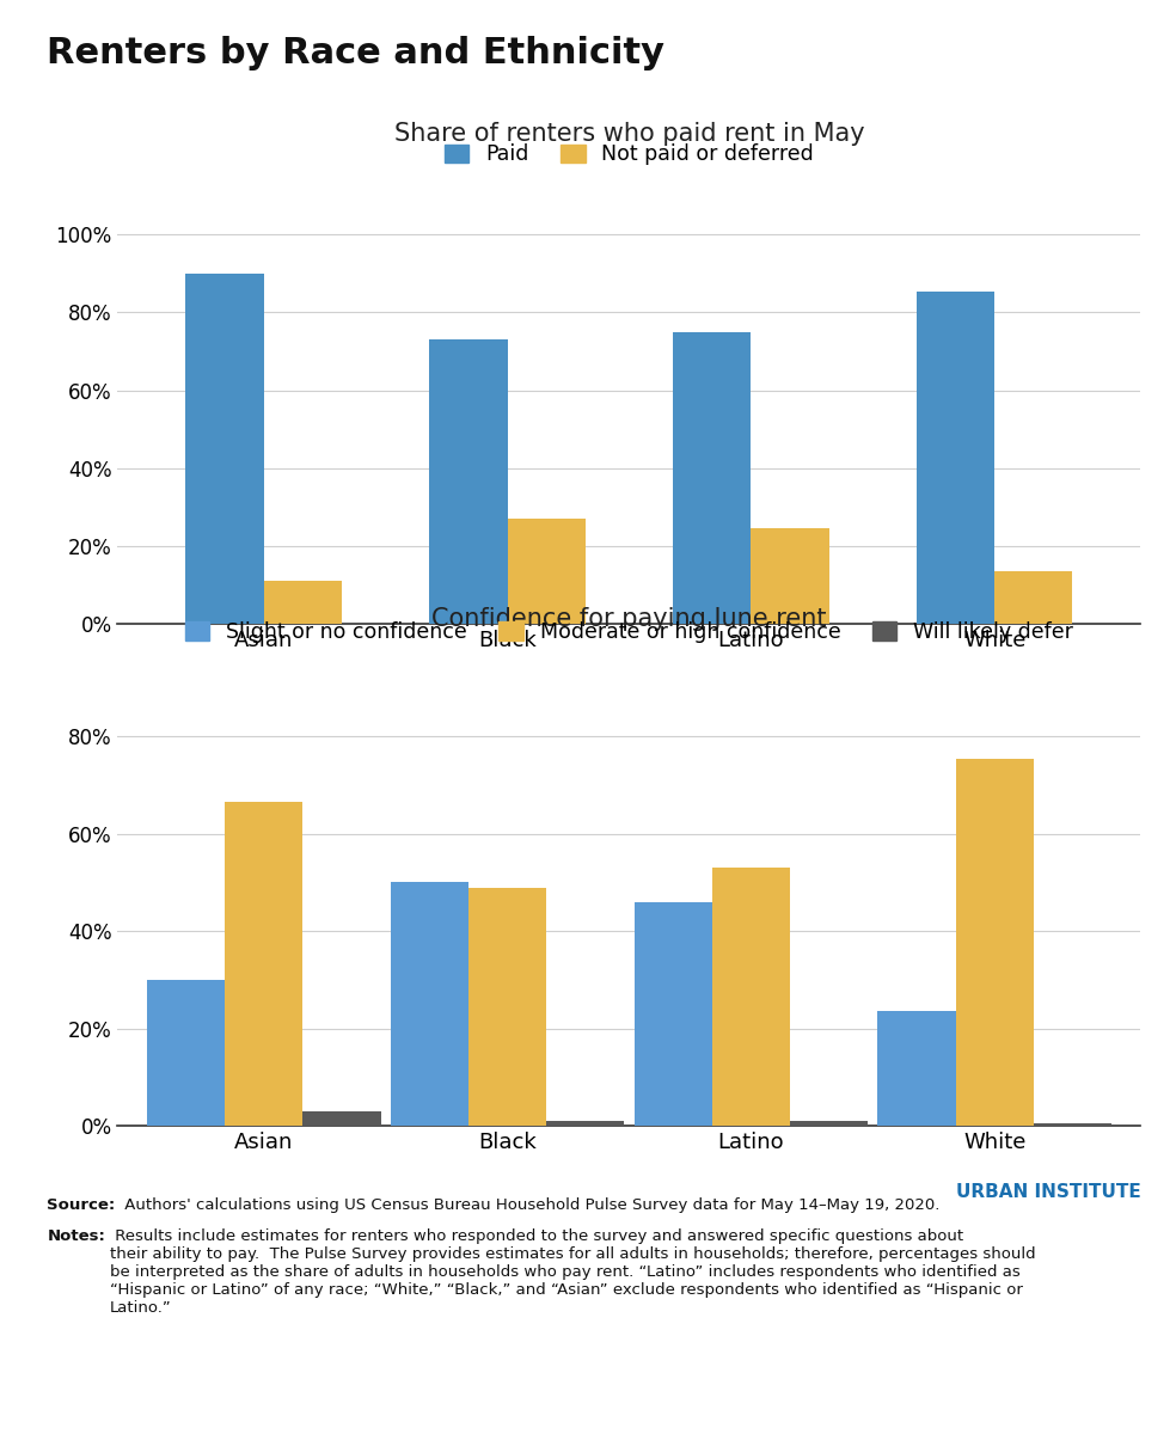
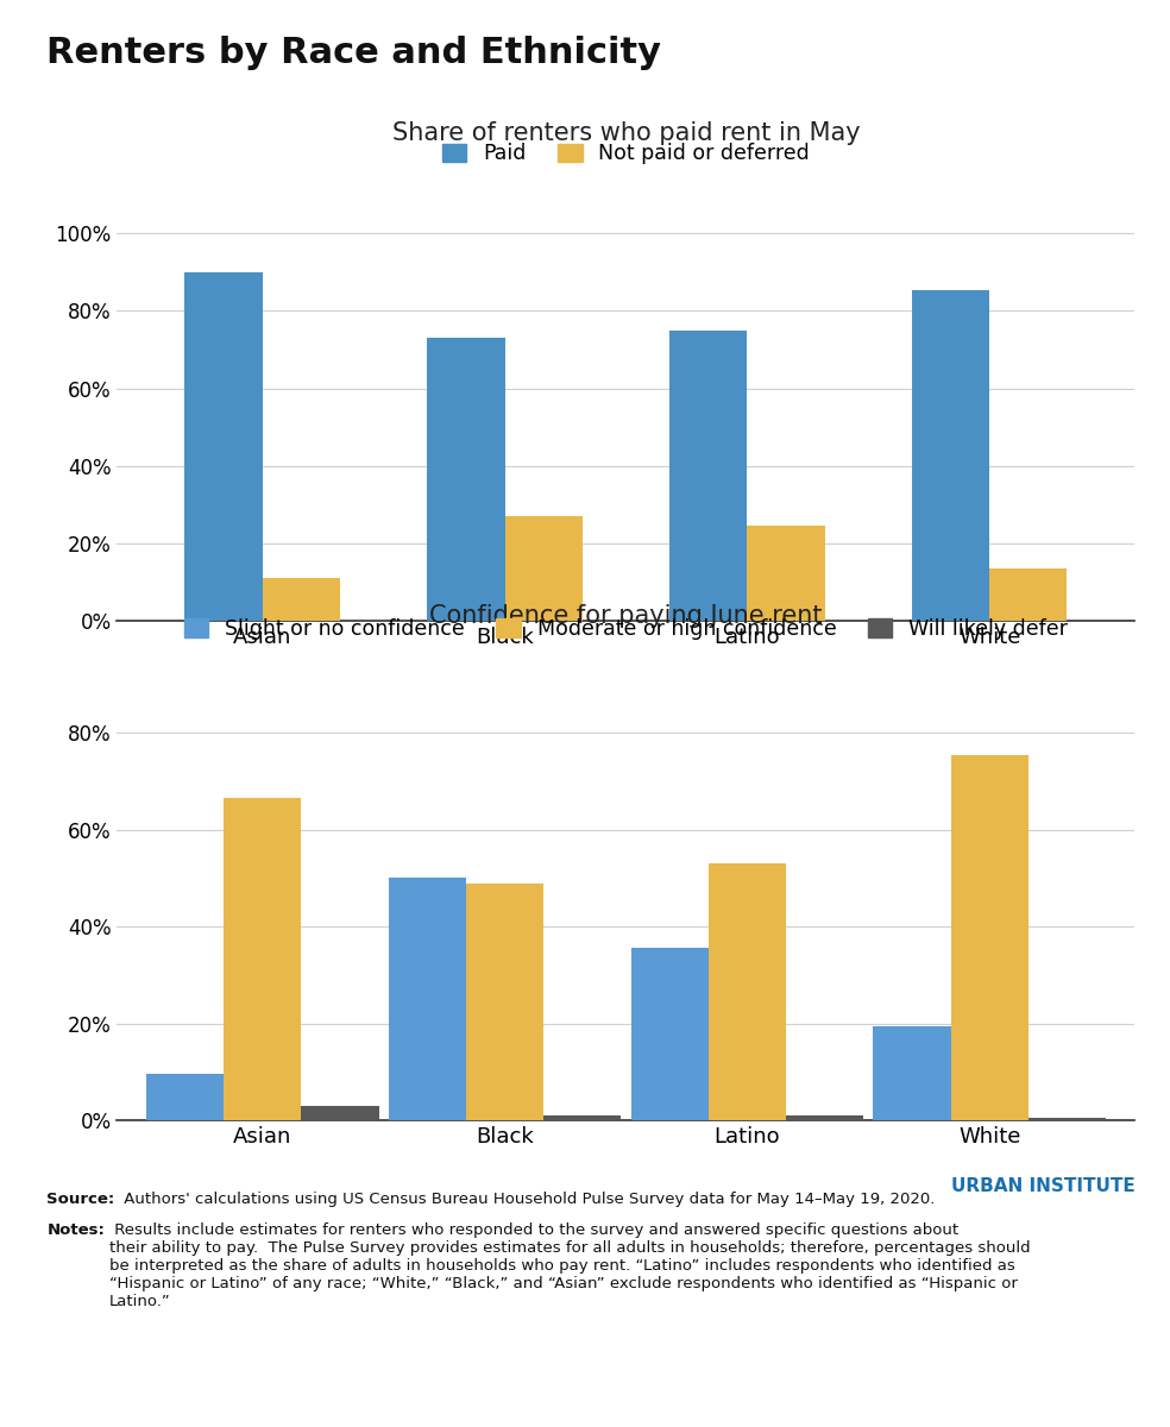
Slight or no confidence/Asian: 30.0% -> 9.5%
Slight or no confidence/Latino: 46.0% -> 35.5%
Slight or no confidence/White: 23.5% -> 19.5%
